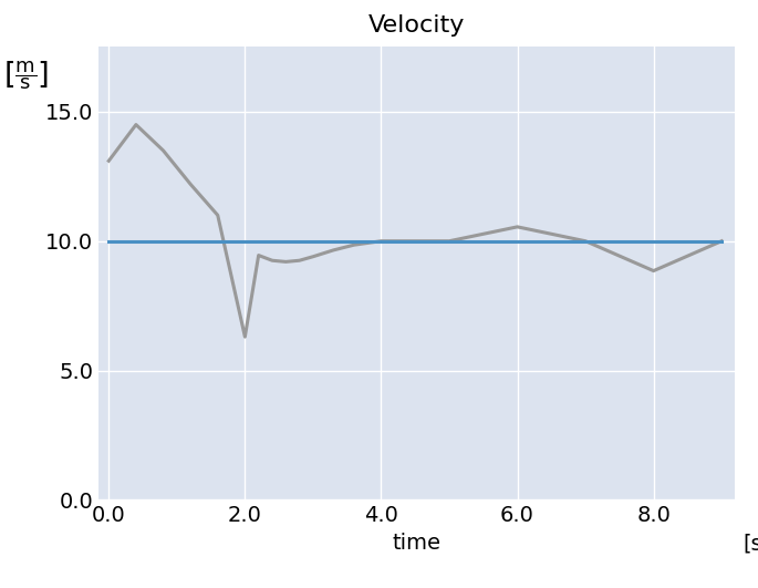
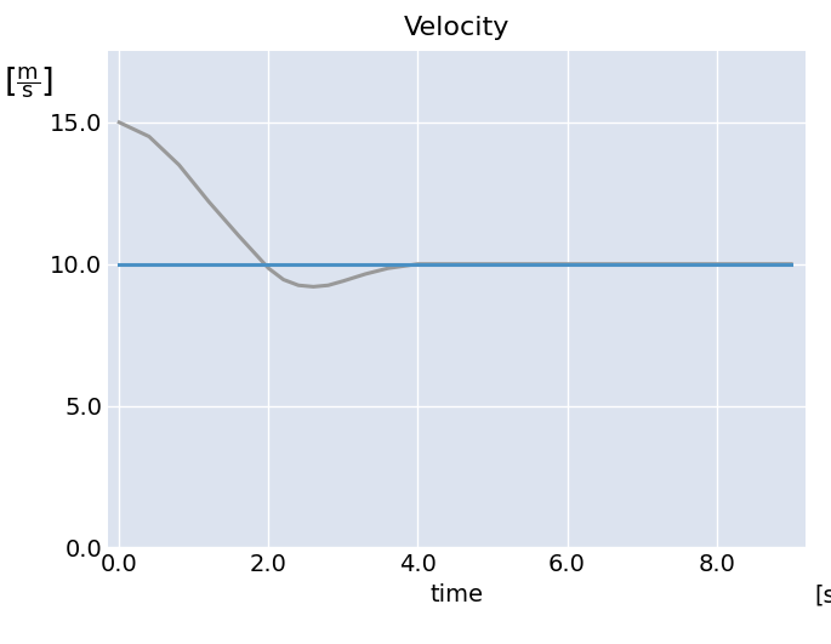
0.0: 13.10 -> 15.00
2.0: 6.30 -> 9.85
6.0: 10.55 -> 10.00
8.0: 8.85 -> 10.00
